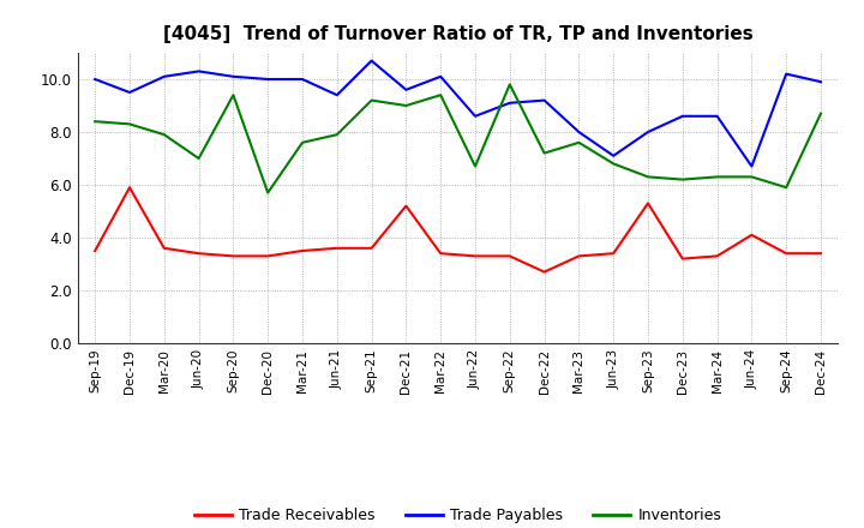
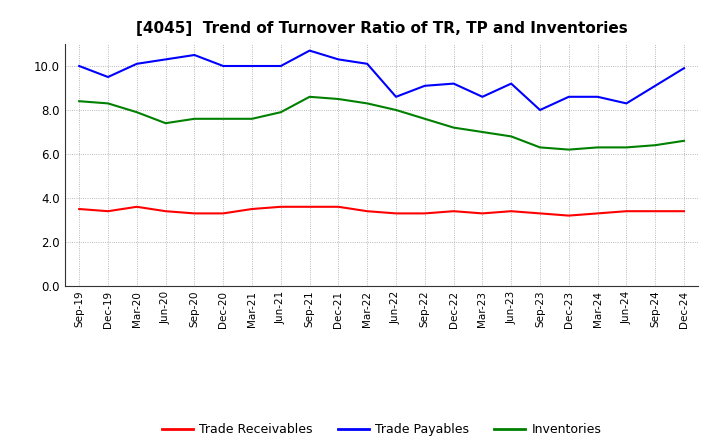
Trade Receivables/Dec-19: 5.9 -> 3.4
Inventories/Jun-20: 7.0 -> 7.4
Trade Payables/Sep-20: 10.1 -> 10.5
Inventories/Sep-20: 9.4 -> 7.6
Inventories/Dec-20: 5.7 -> 7.6
Trade Payables/Jun-21: 9.4 -> 10.0
Inventories/Sep-21: 9.2 -> 8.6
Trade Receivables/Dec-21: 5.2 -> 3.6
Trade Payables/Dec-21: 9.6 -> 10.3
Inventories/Dec-21: 9.0 -> 8.5
Inventories/Mar-22: 9.4 -> 8.3
Inventories/Jun-22: 6.7 -> 8.0
Inventories/Sep-22: 9.8 -> 7.6
Trade Receivables/Dec-22: 2.7 -> 3.4
Trade Payables/Mar-23: 8.0 -> 8.6
Inventories/Mar-23: 7.6 -> 7.0
Trade Payables/Jun-23: 7.1 -> 9.2
Trade Receivables/Sep-23: 5.3 -> 3.3
Trade Receivables/Jun-24: 4.1 -> 3.4
Trade Payables/Jun-24: 6.7 -> 8.3
Trade Payables/Sep-24: 10.2 -> 9.1
Inventories/Sep-24: 5.9 -> 6.4
Inventories/Dec-24: 8.7 -> 6.6
